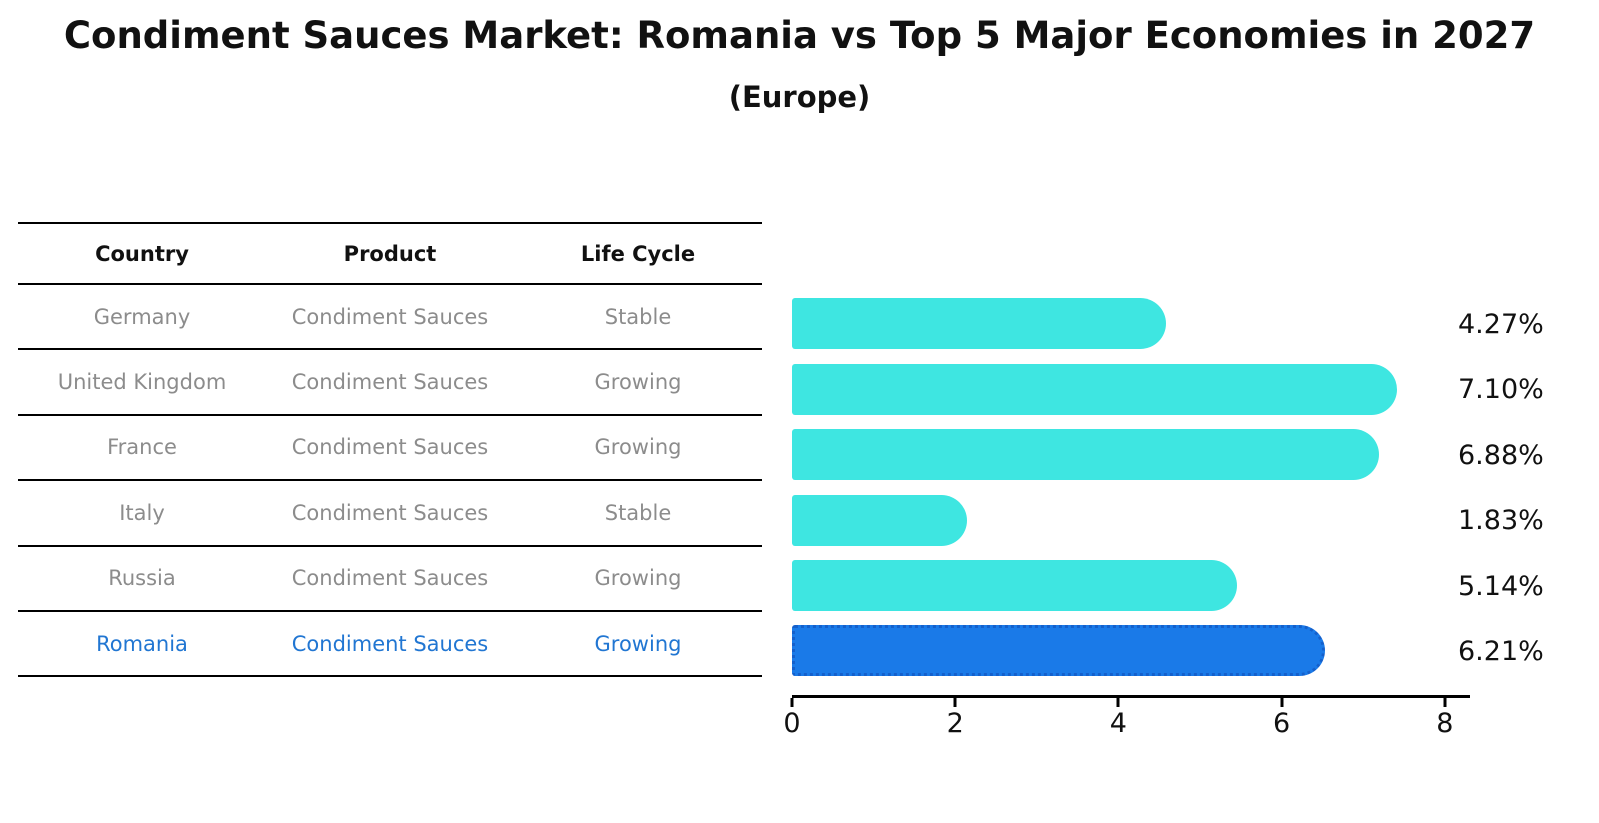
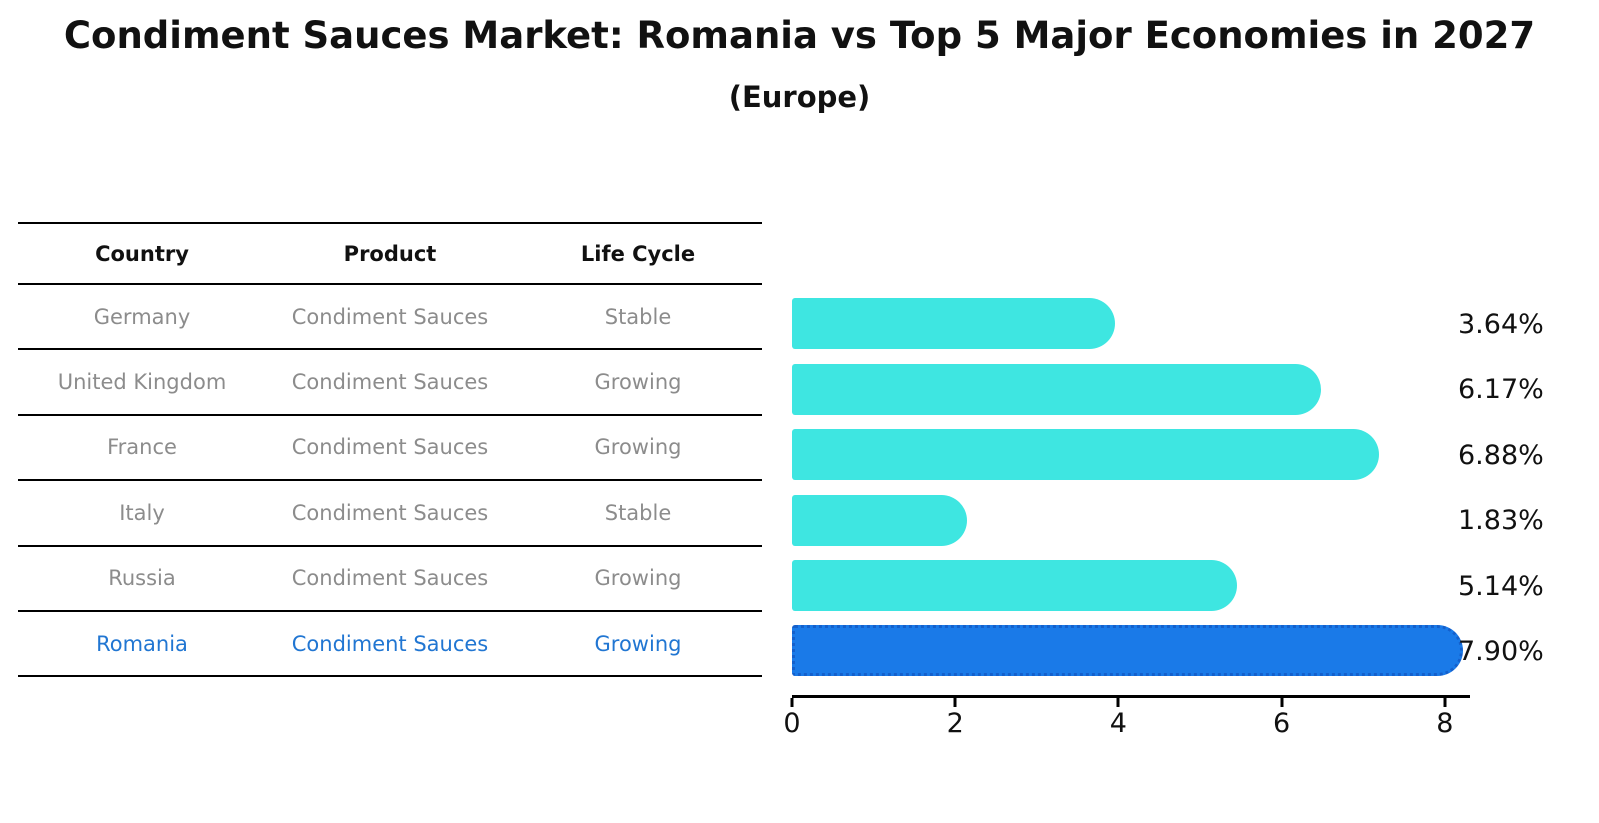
Germany: 4.27% -> 3.64%
United Kingdom: 7.10% -> 6.17%
Romania: 6.21% -> 7.90%
